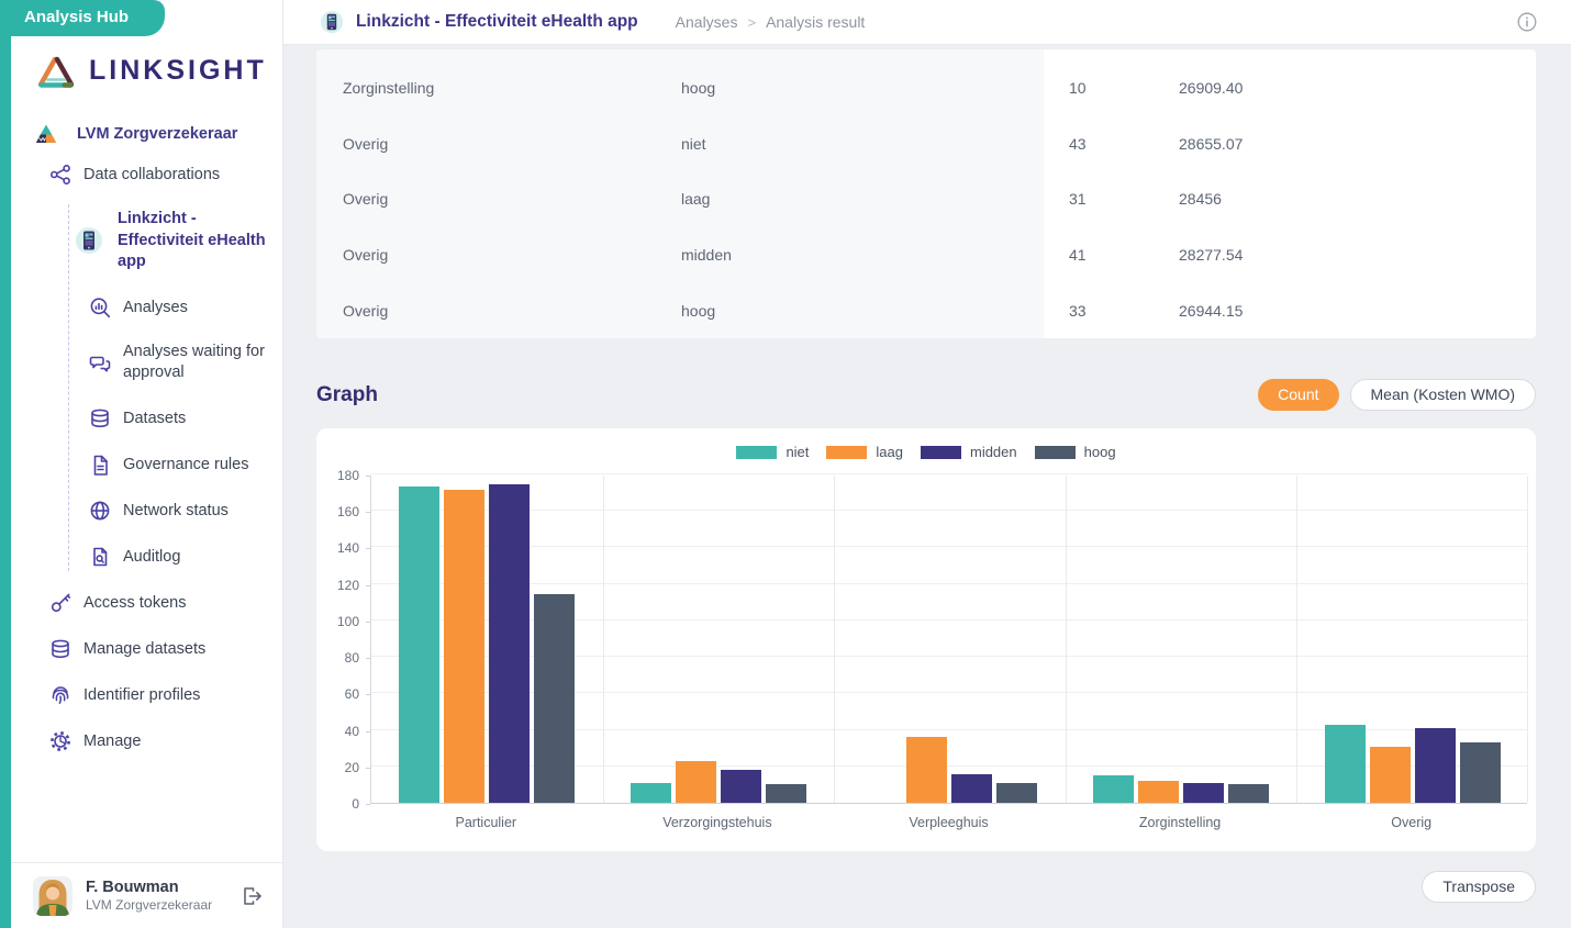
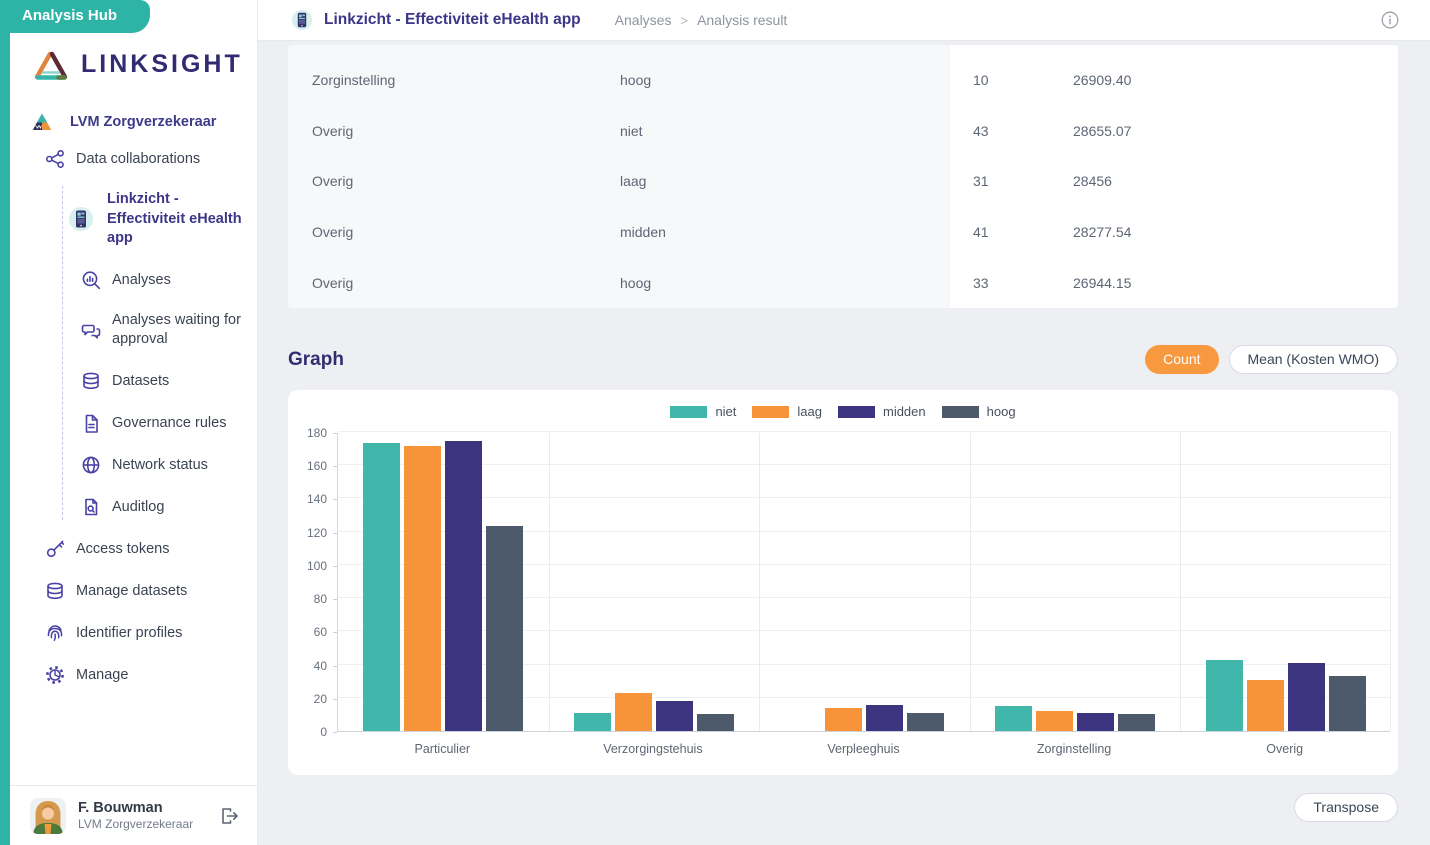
hoog/Particulier: 115 -> 124
laag/Verpleeghuis: 36 -> 14
